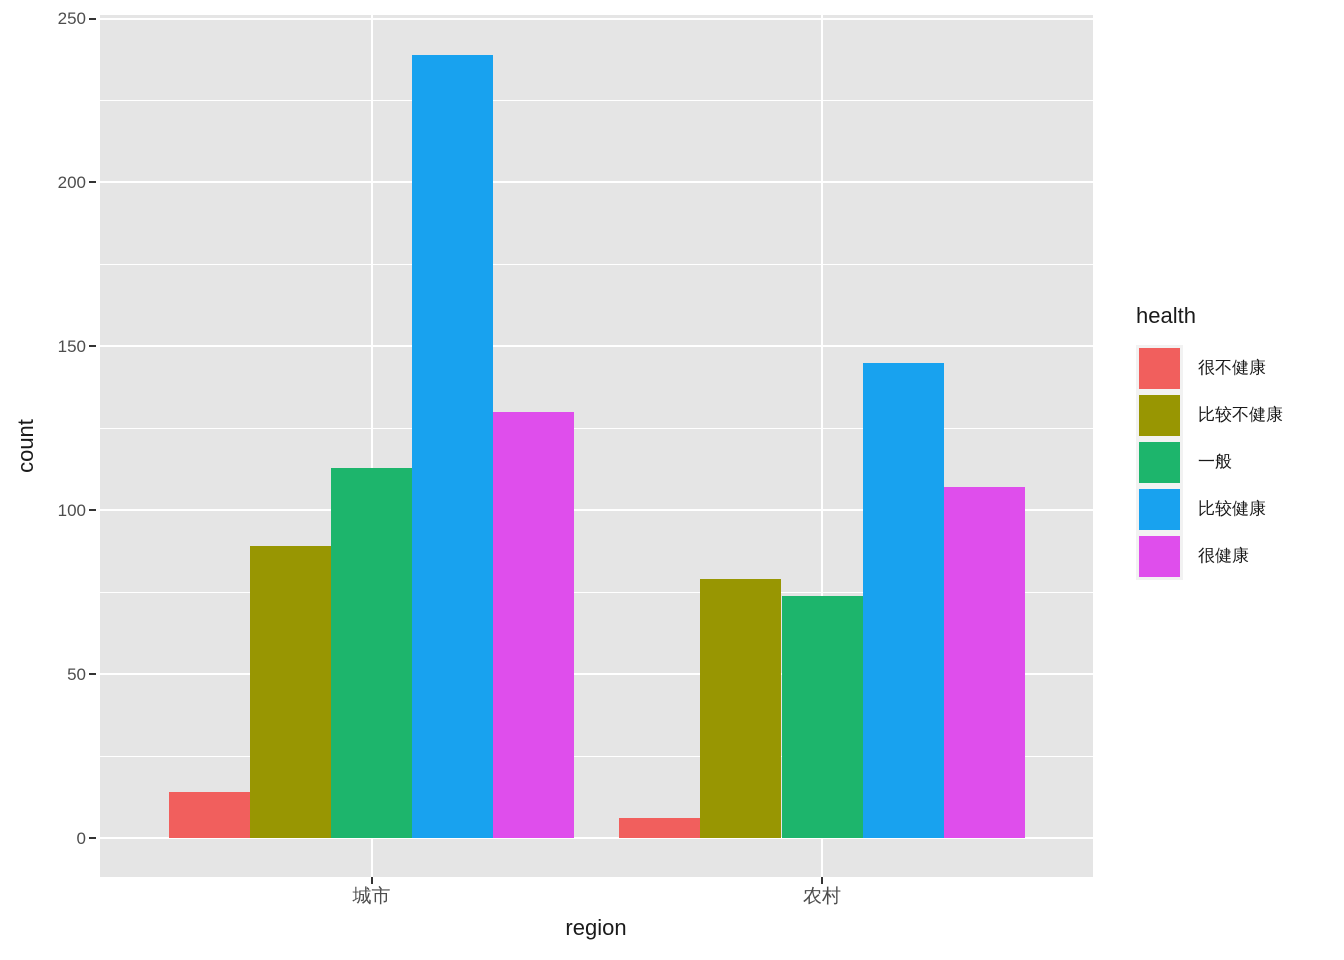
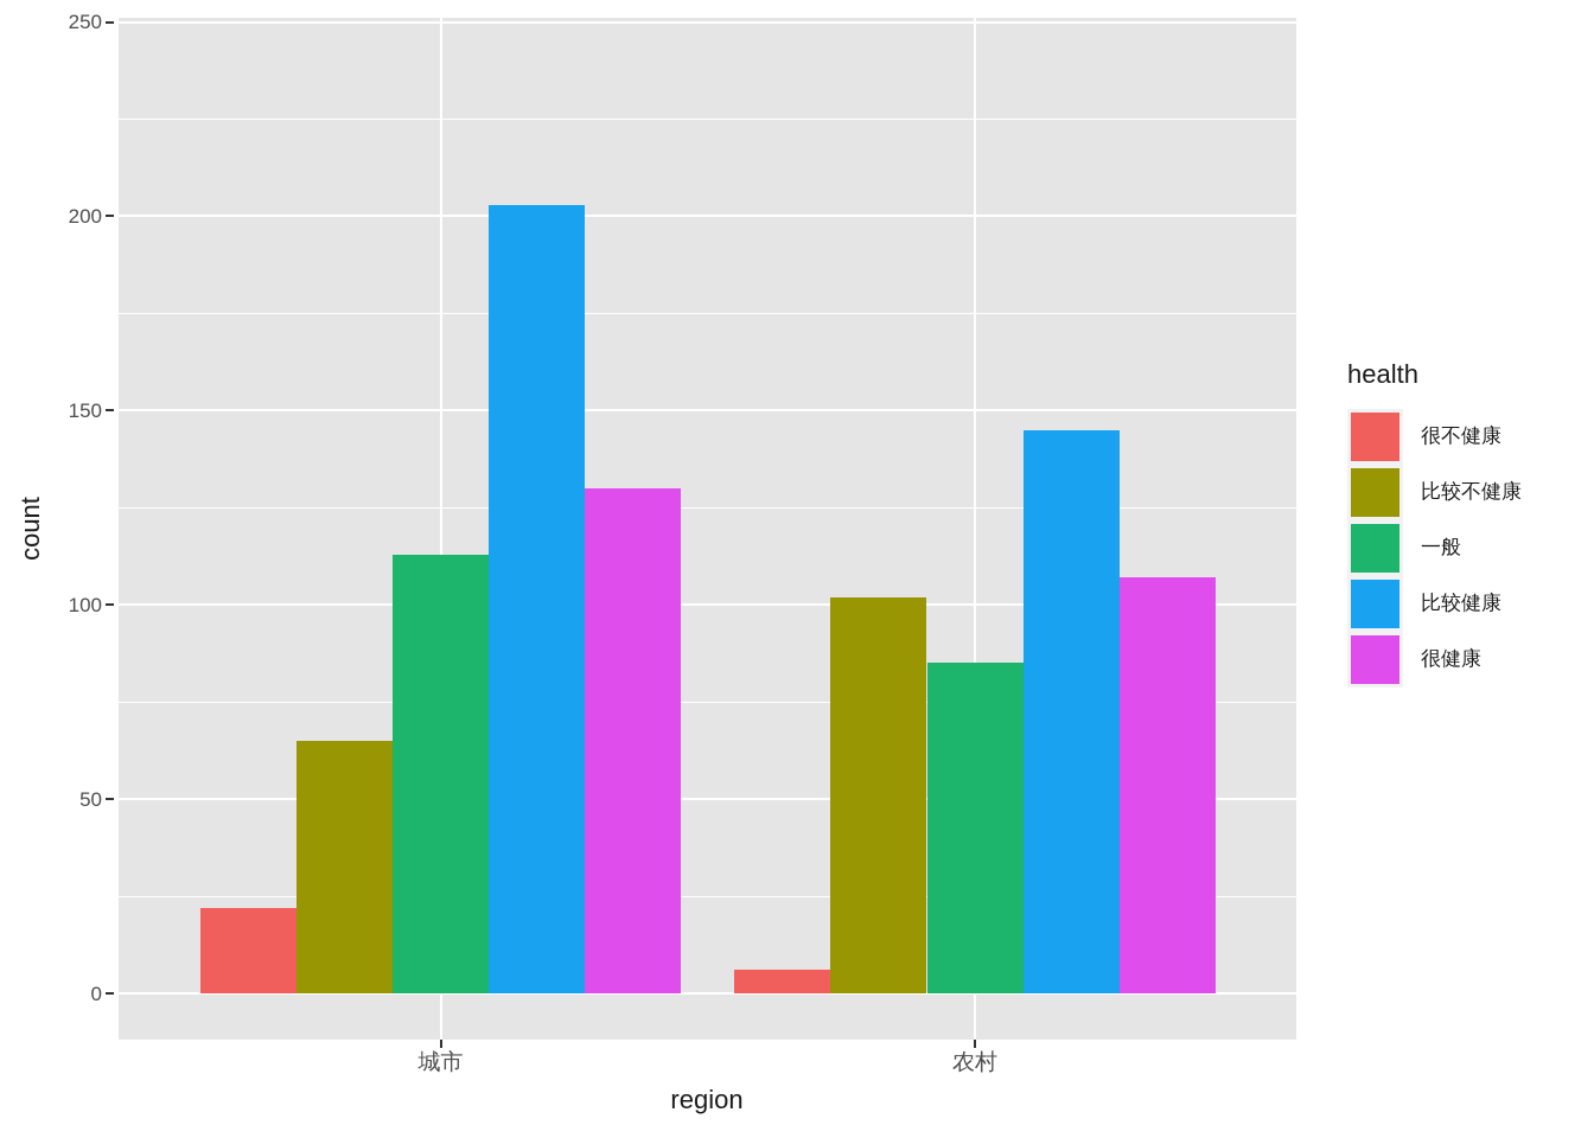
很不健康/城市: 14 -> 22
比较不健康/城市: 89 -> 65
比较健康/城市: 239 -> 203
比较不健康/农村: 79 -> 102
一般/农村: 74 -> 85
